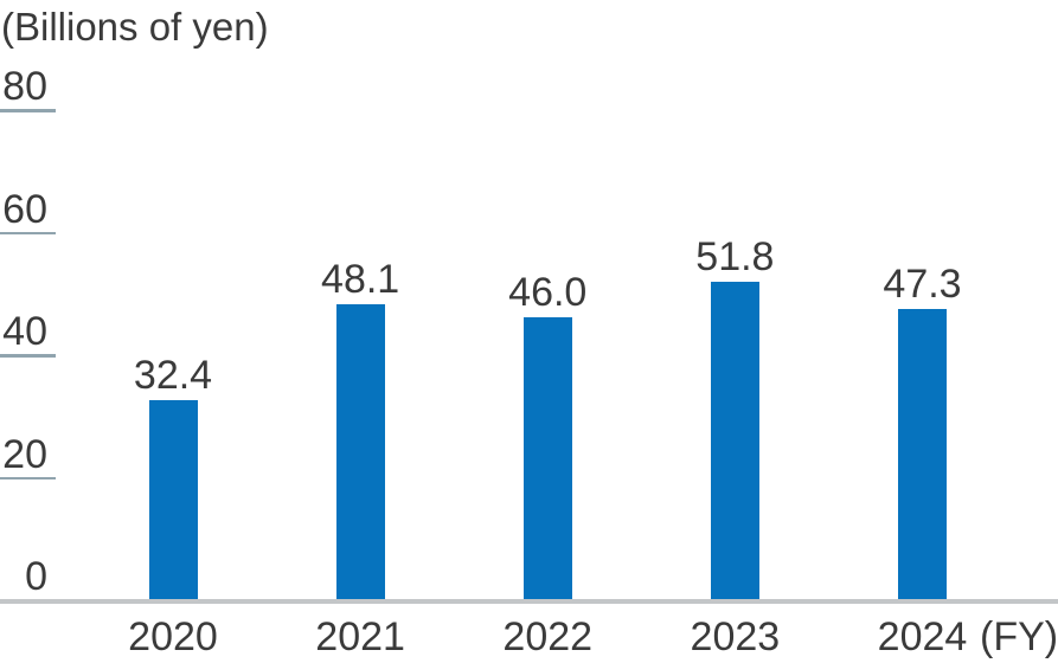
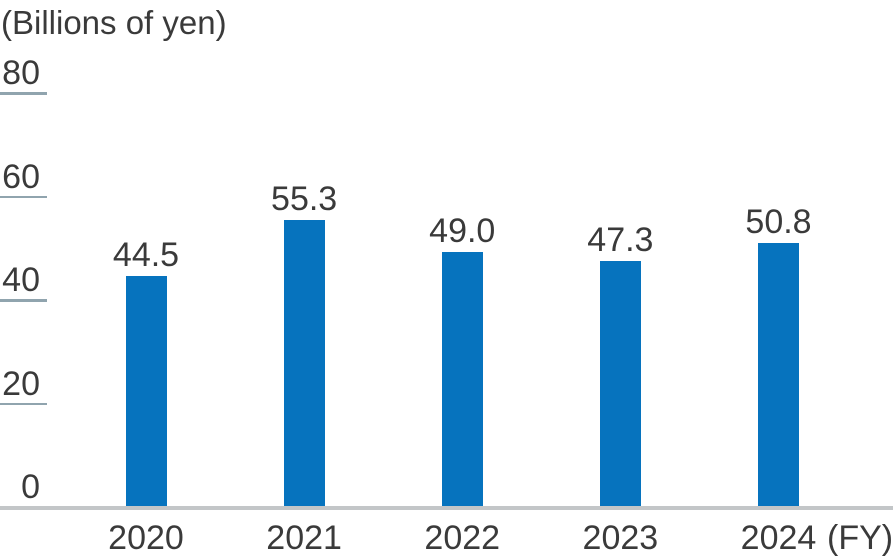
2020: 32.4 -> 44.5
2021: 48.1 -> 55.3
2022: 46.0 -> 49.0
2023: 51.8 -> 47.3
2024: 47.3 -> 50.8
